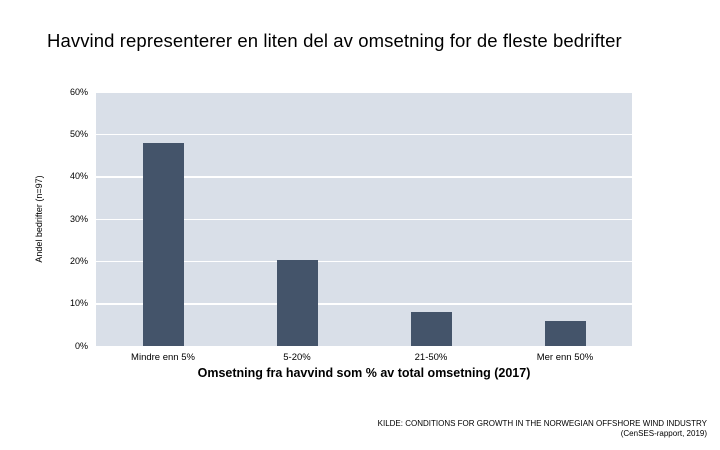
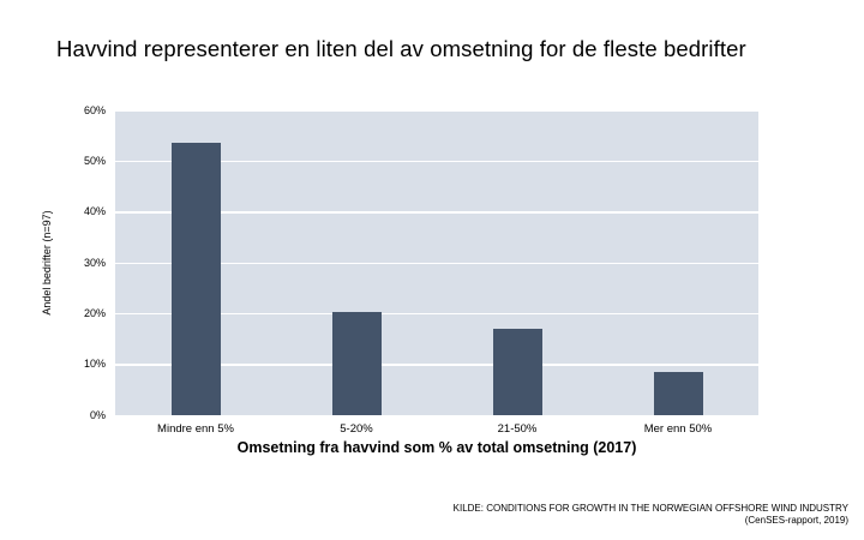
Mindre enn 5%: 48% -> 54%
21-50%: 8% -> 17%
Mer enn 50%: 6% -> 8%
